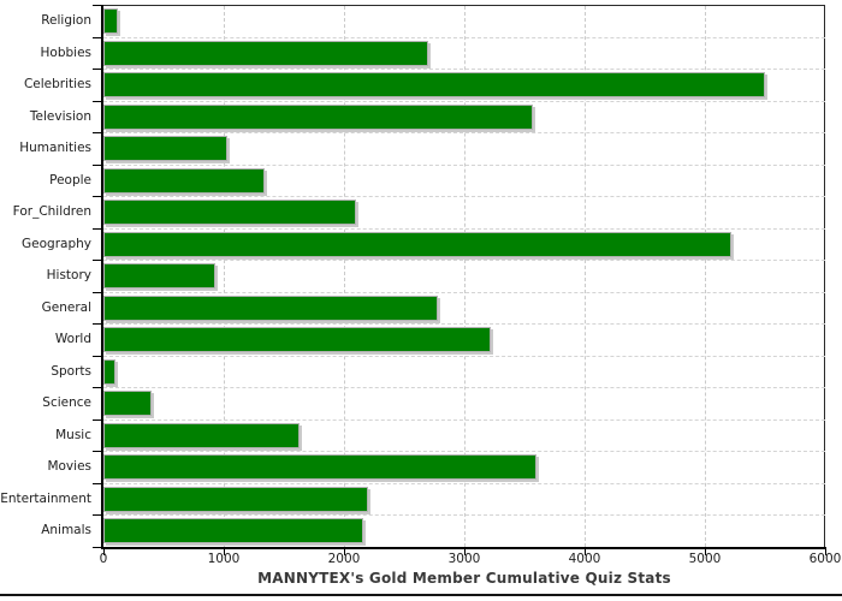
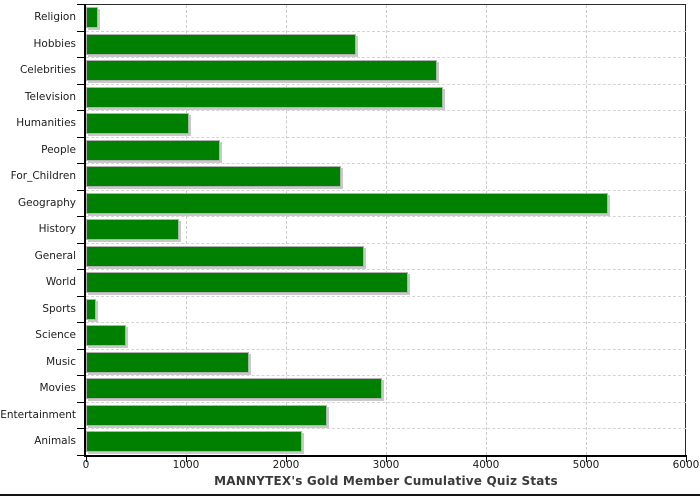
Celebrities: 5500 -> 3500
For_Children: 2100 -> 2600
Movies: 3600 -> 3000
Entertainment: 2200 -> 2400
